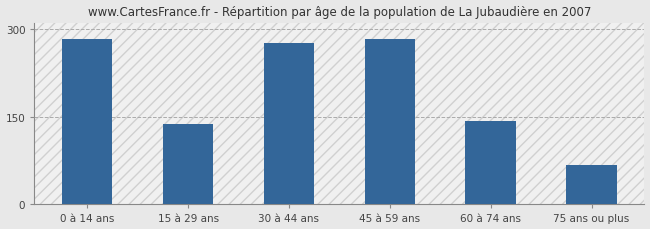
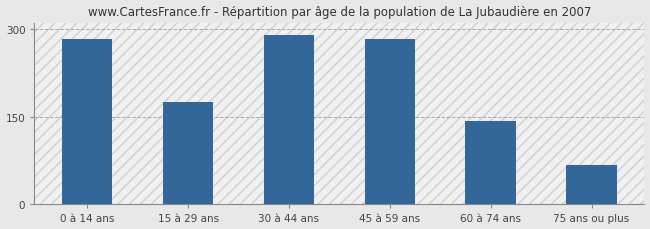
15 à 29 ans: 138 -> 175
30 à 44 ans: 276 -> 290
